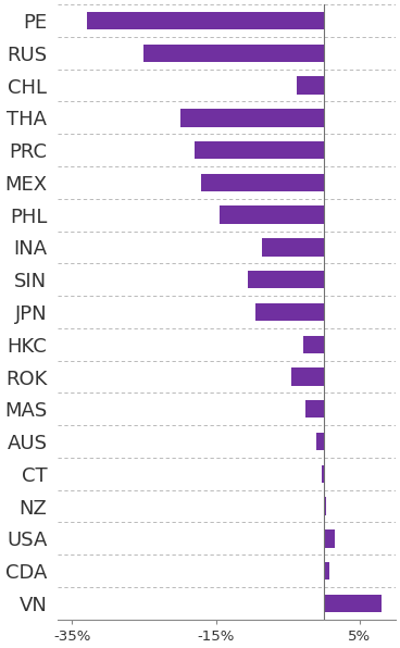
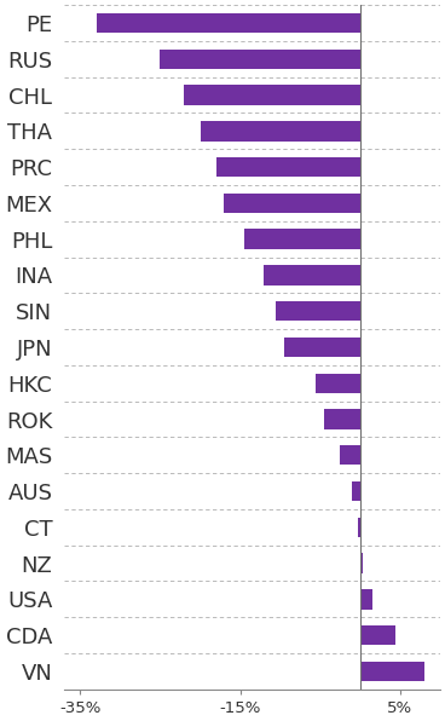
CHL: -3.8% -> -22.0%
INA: -8.6% -> -12.0%
HKC: -2.8% -> -5.5%
CDA: 0.8% -> 4.5%
